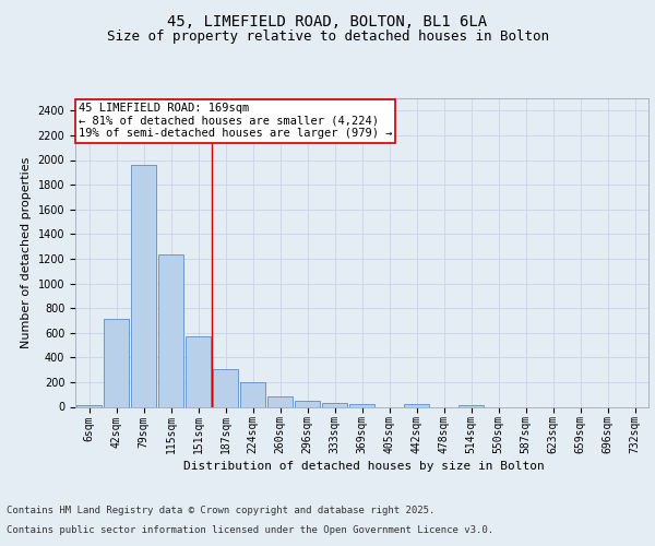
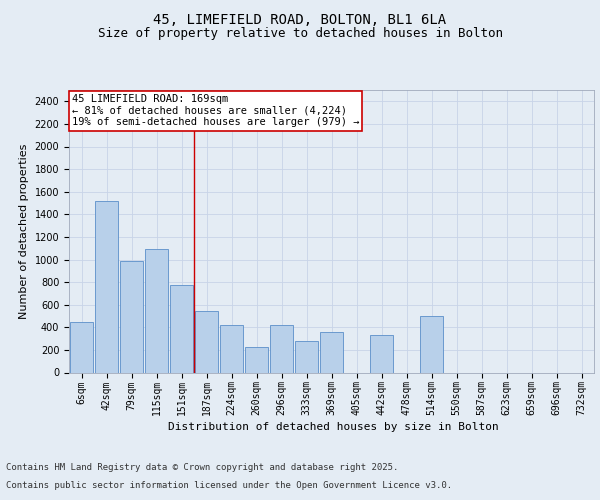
6sqm: 20 -> 450
42sqm: 710 -> 1520
79sqm: 1960 -> 990
115sqm: 1240 -> 1090
151sqm: 580 -> 770
187sqm: 300 -> 540
224sqm: 200 -> 420
260sqm: 80 -> 230
296sqm: 50 -> 420
333sqm: 30 -> 280
369sqm: 20 -> 360
442sqm: 20 -> 330
514sqm: 20 -> 500
